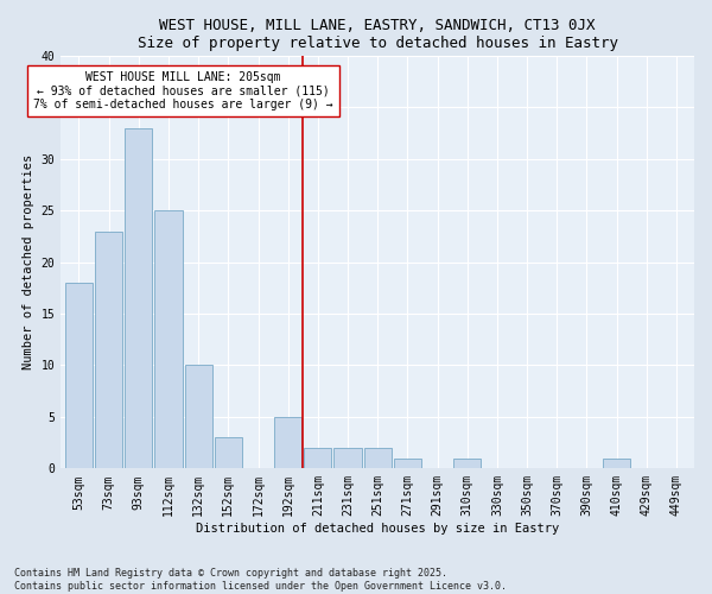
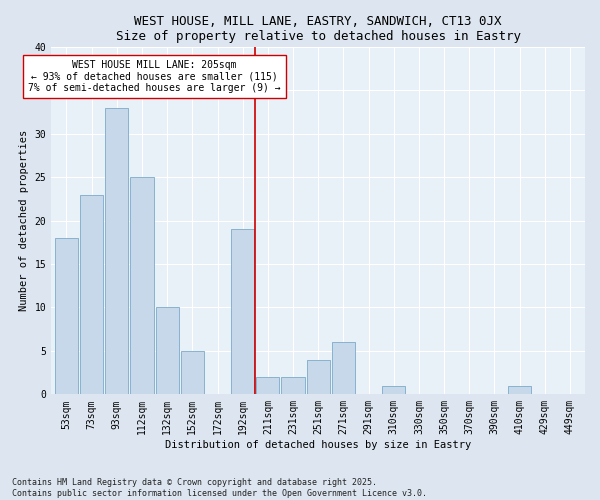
152sqm: 3 -> 5
192sqm: 5 -> 19
251sqm: 2 -> 4
271sqm: 1 -> 6
